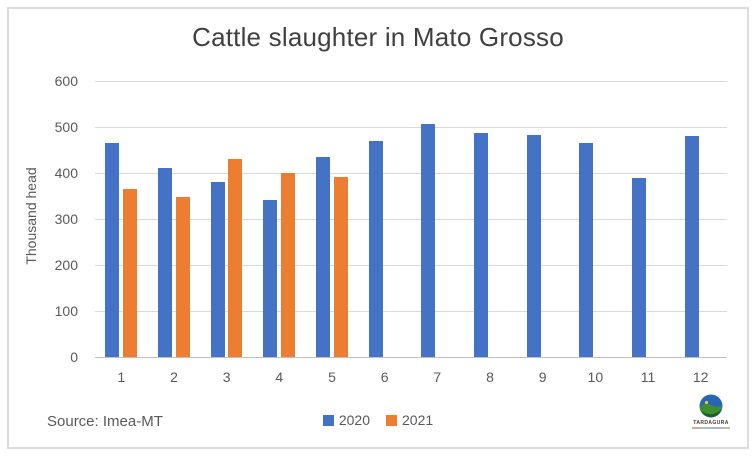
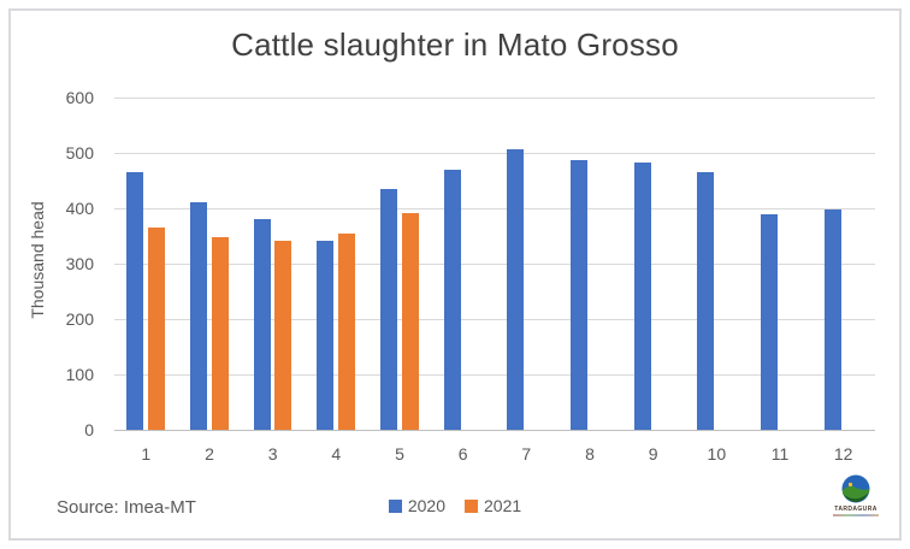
2021/3: 430 -> 340
2021/4: 400 -> 350
2020/12: 480 -> 400
